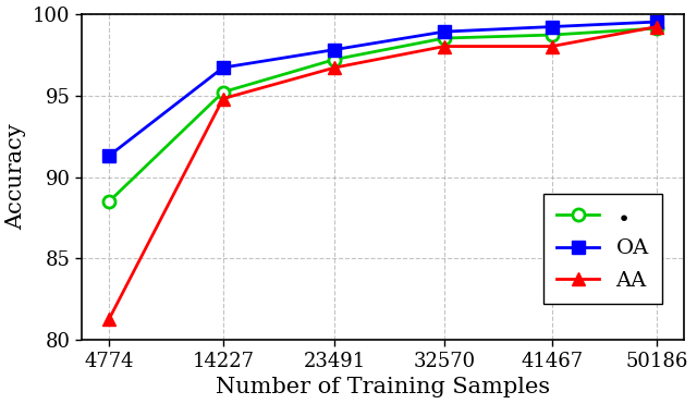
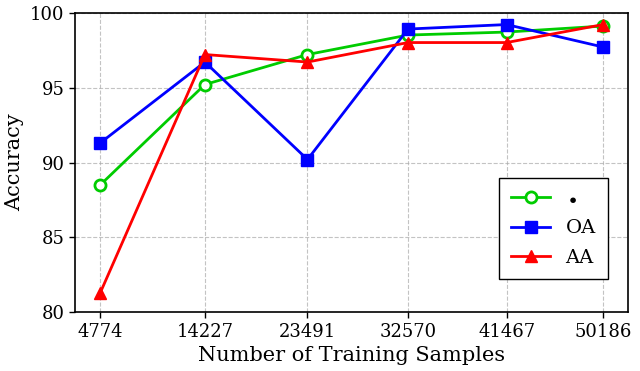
AA/14227: 94.8 -> 97.2
OA/23491: 97.8 -> 90.2
OA/50186: 99.5 -> 97.7
